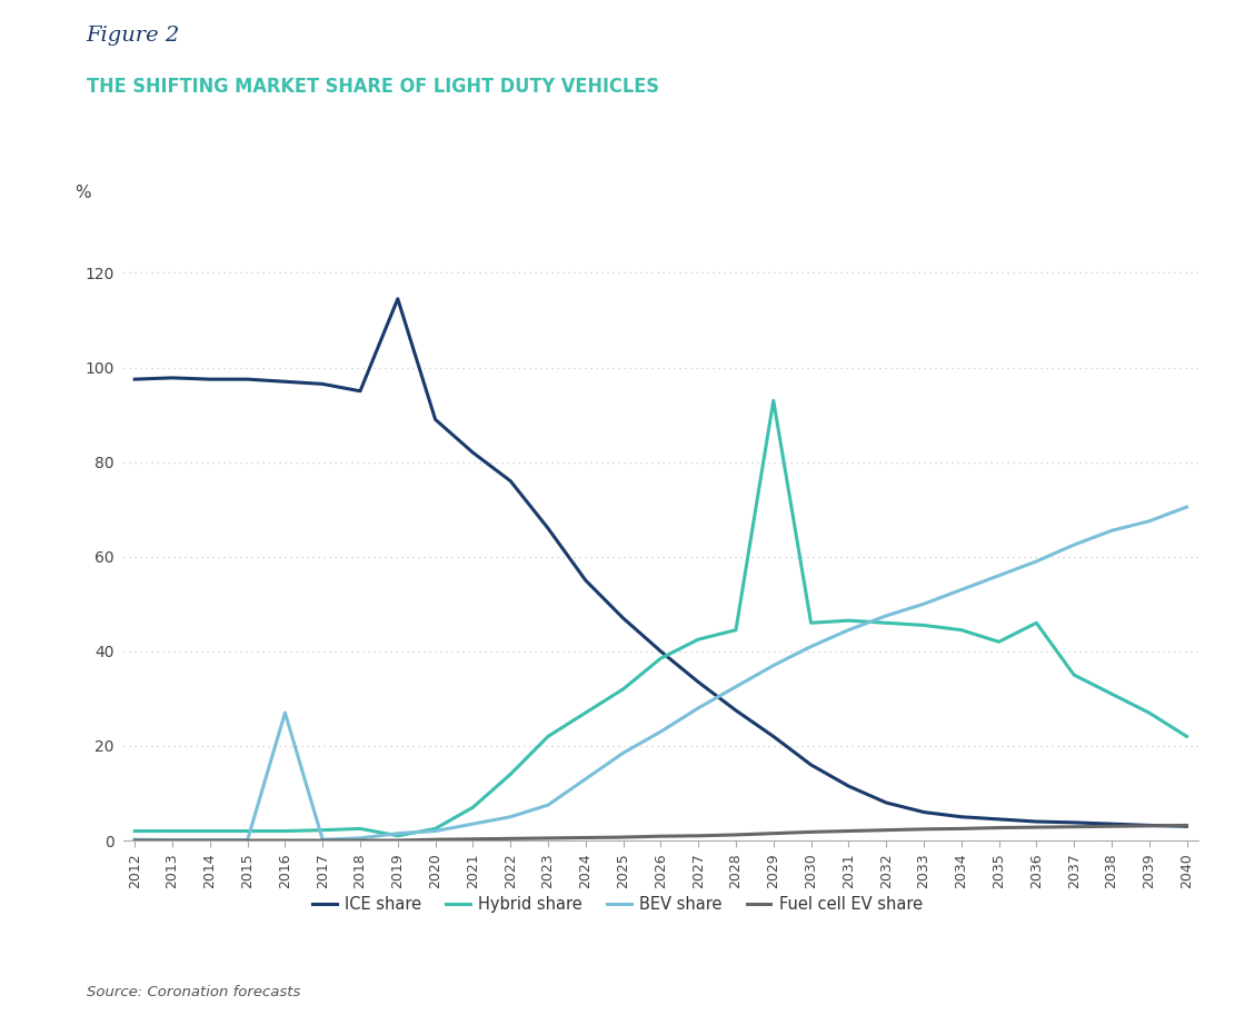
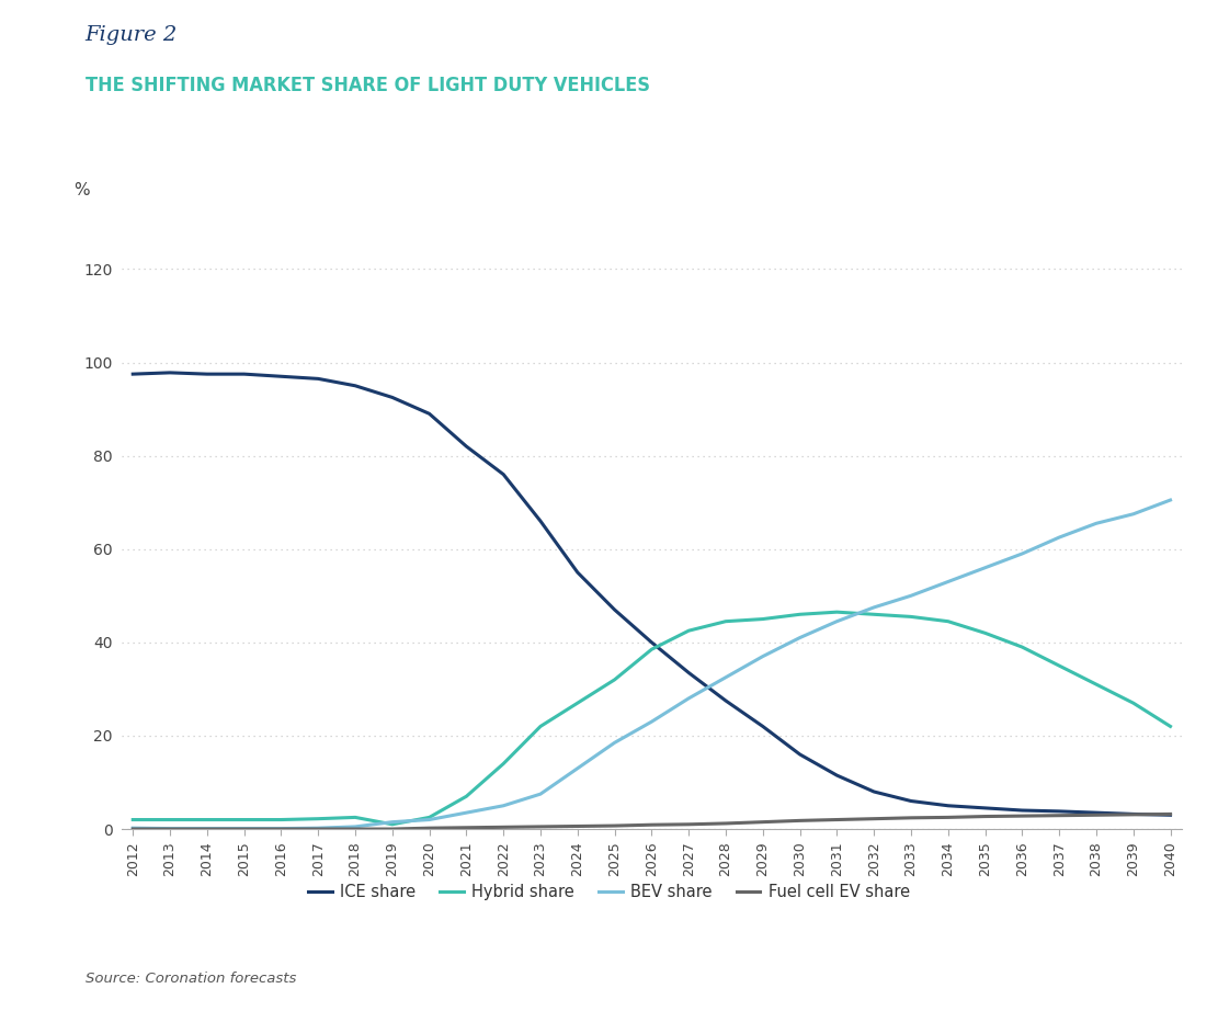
BEV share/2016: 27.0 -> 0.1
ICE share/2019: 114.5 -> 92.5
Hybrid share/2029: 93.0 -> 45.0
Hybrid share/2036: 46.0 -> 39.0
